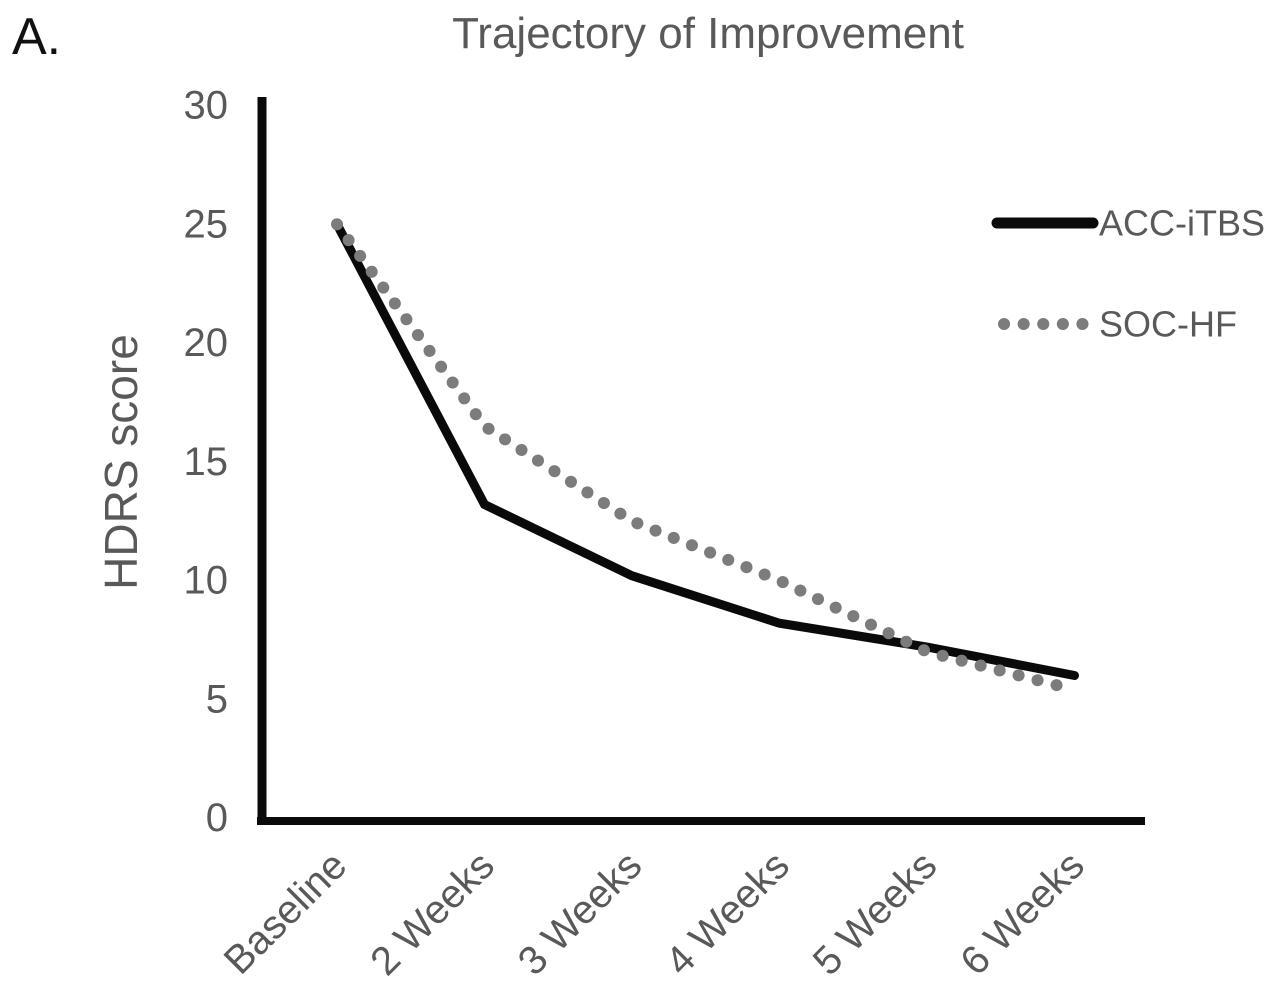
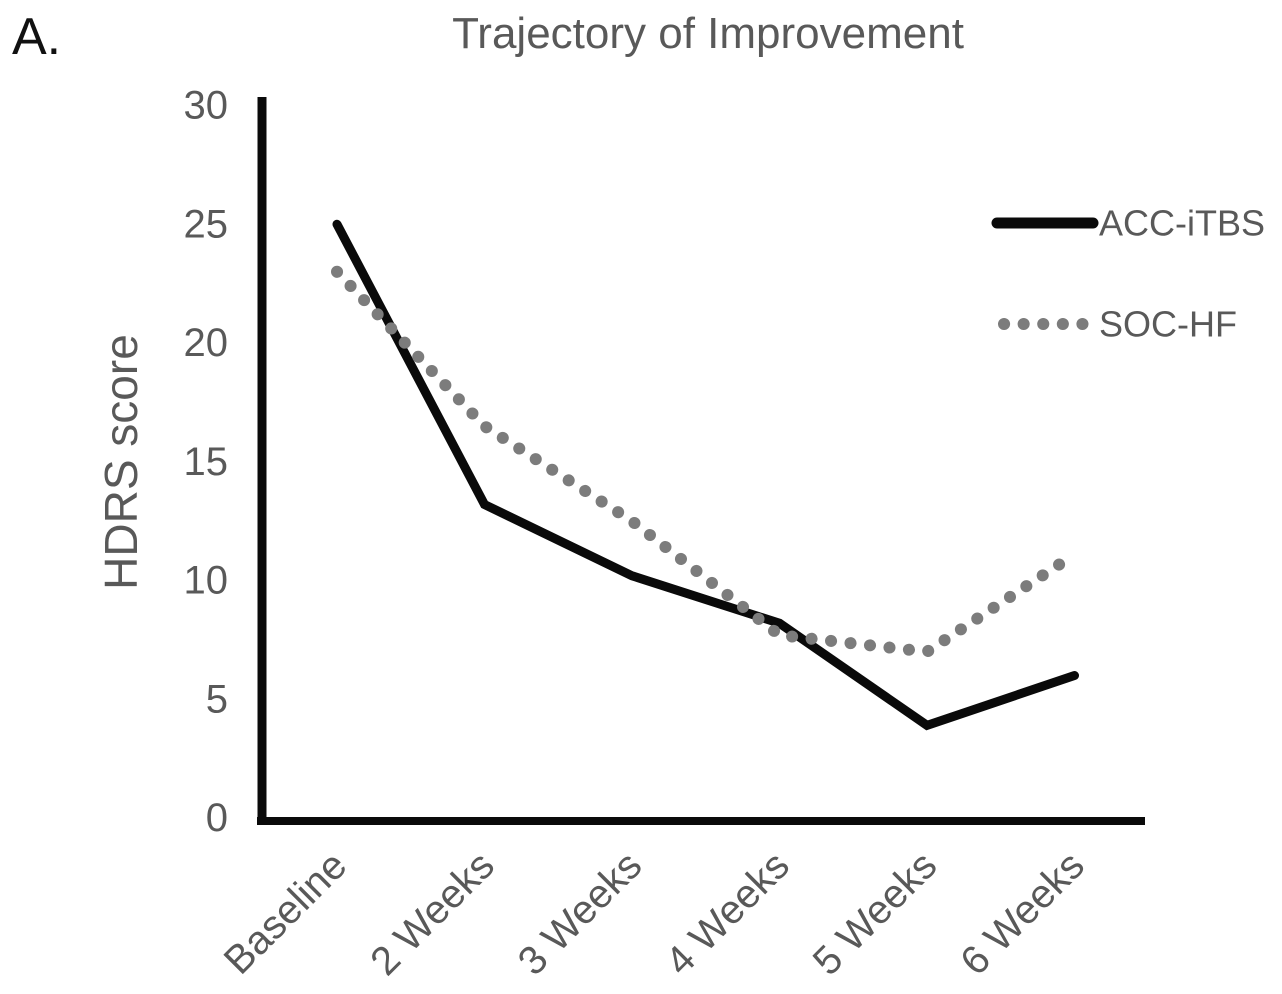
SOC-HF/Baseline: 25.0 -> 23.0
SOC-HF/4 Weeks: 10.0 -> 7.7
ACC-iTBS/5 Weeks: 7.2 -> 3.9
SOC-HF/6 Weeks: 5.4 -> 11.1
